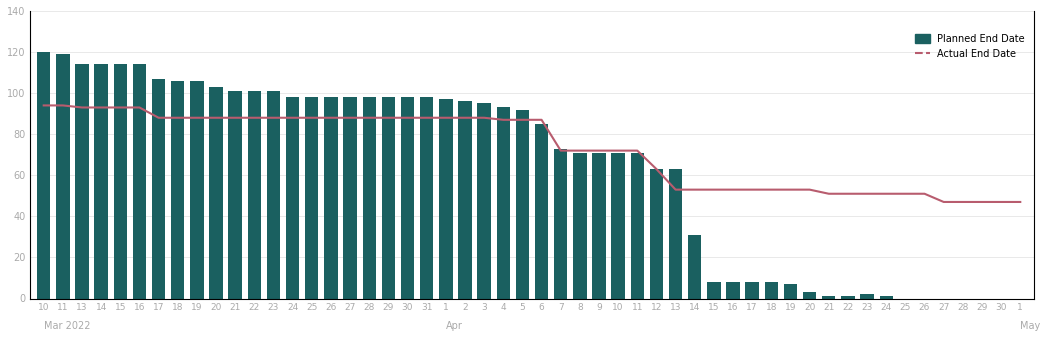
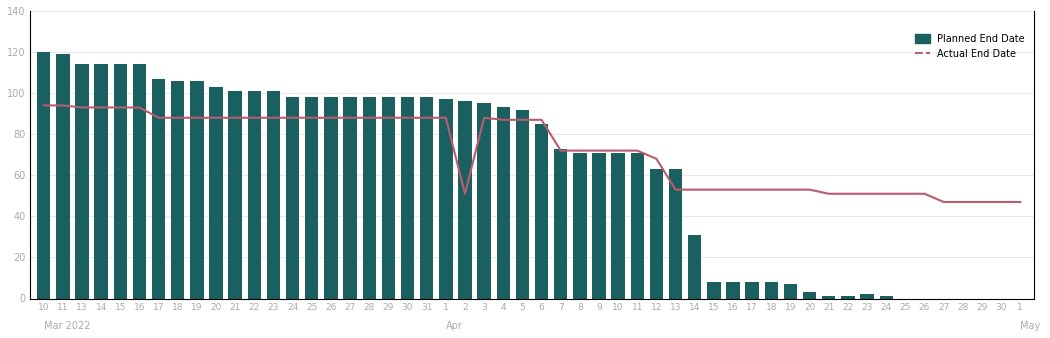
Actual End Date/2: 88 -> 51
Actual End Date/12: 63 -> 68
